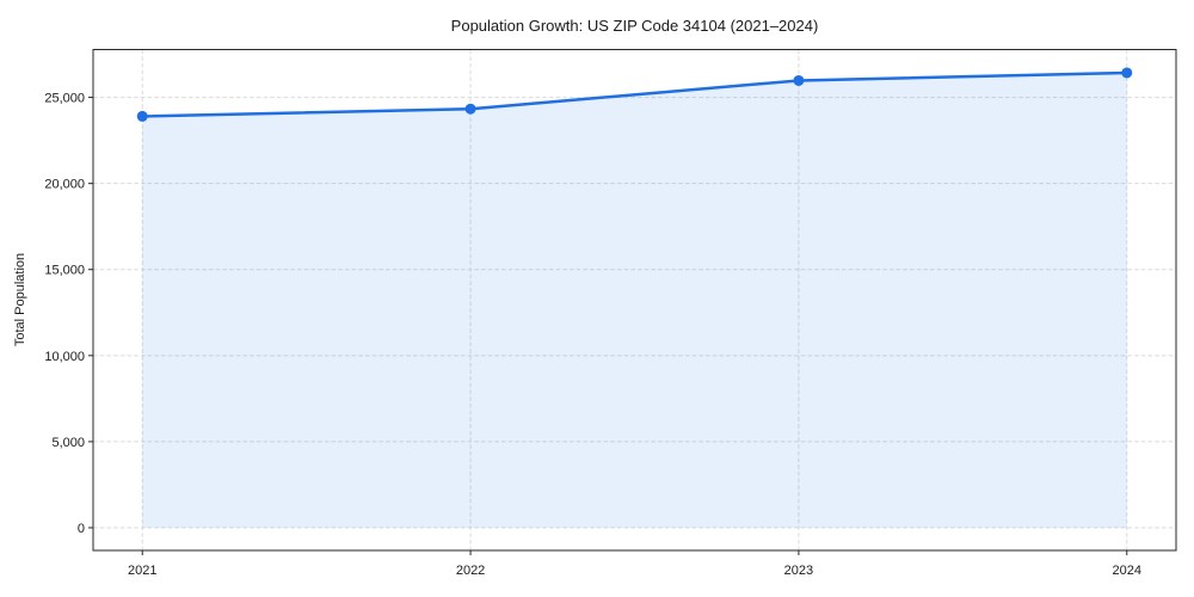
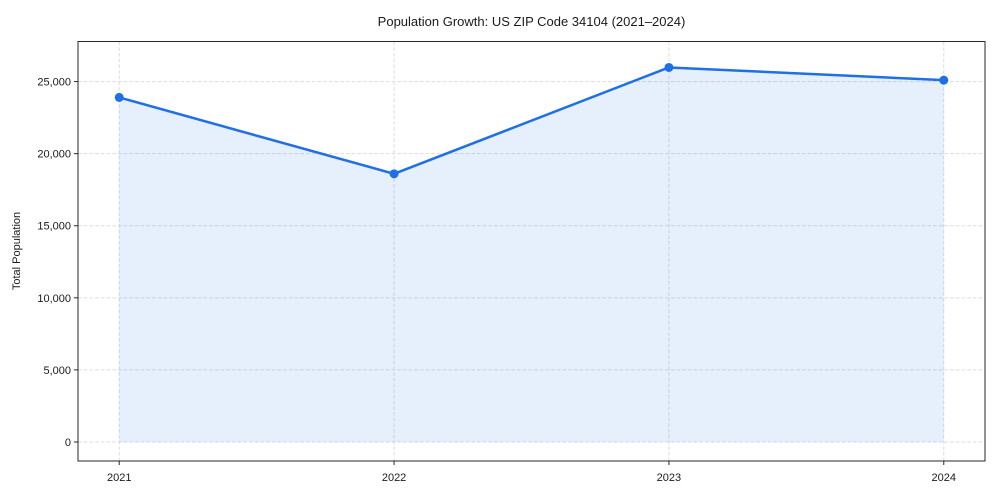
2022: 24300 -> 18600
2024: 26400 -> 25100
